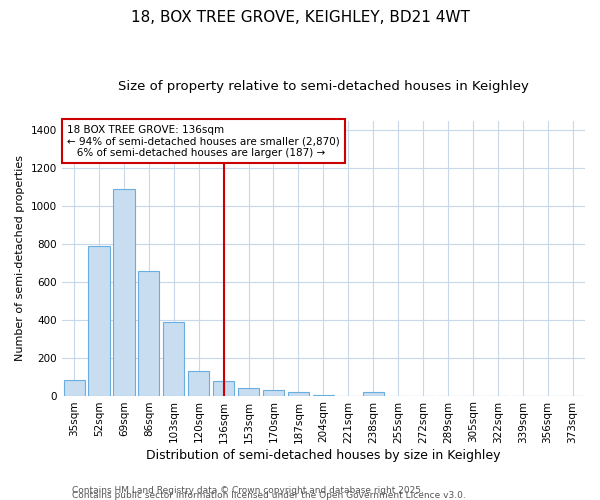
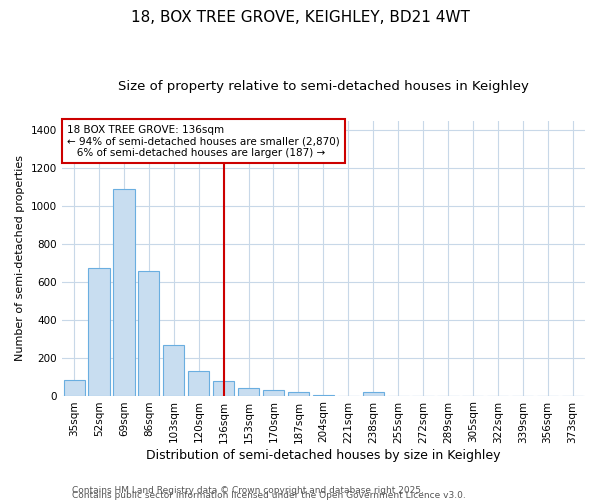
52sqm: 790 -> 670
103sqm: 390 -> 260
